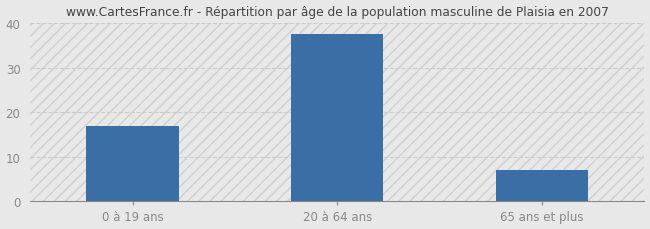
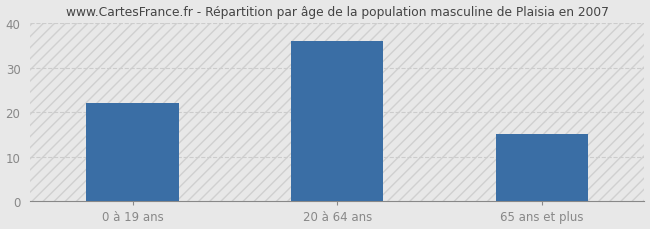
0 à 19 ans: 17.0 -> 22.0
20 à 64 ans: 37.5 -> 36.0
65 ans et plus: 7.0 -> 15.0
